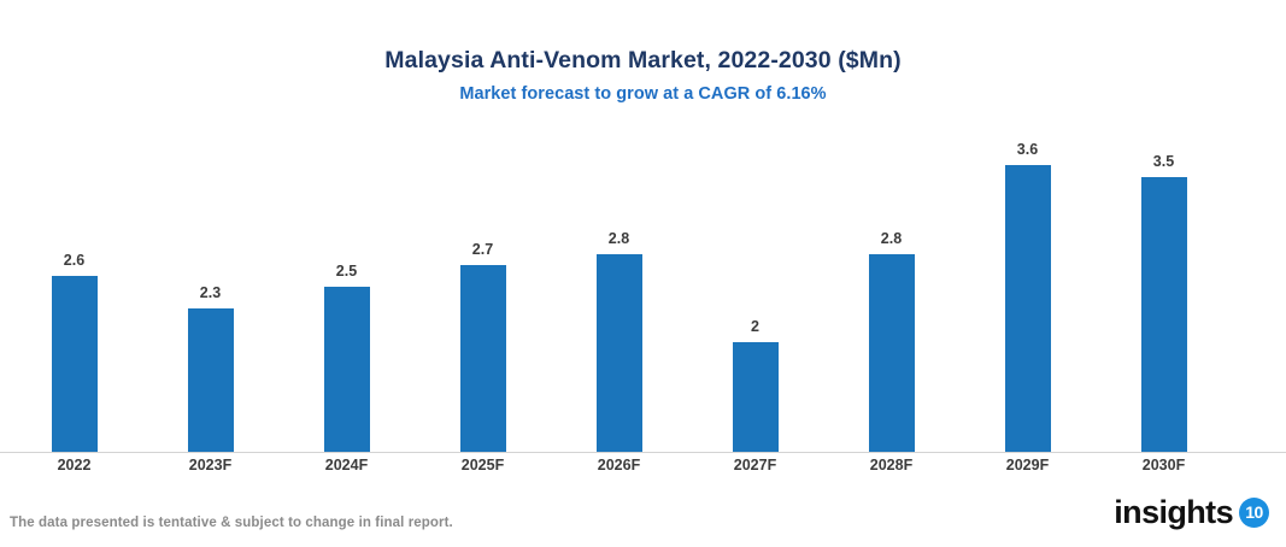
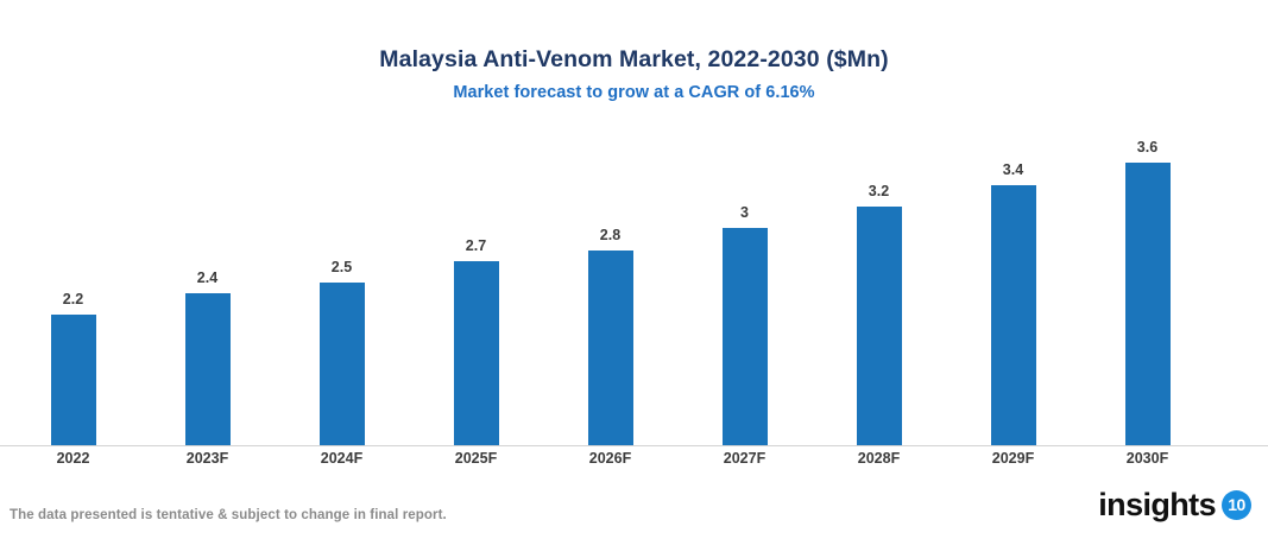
2022: 2.6 -> 2.2
2023F: 2.3 -> 2.4
2027F: 2 -> 3
2028F: 2.8 -> 3.2
2029F: 3.6 -> 3.4
2030F: 3.5 -> 3.6
